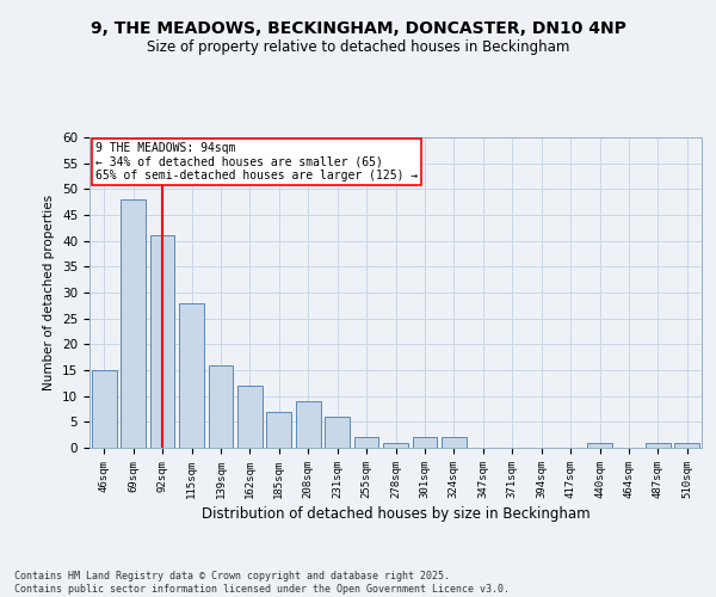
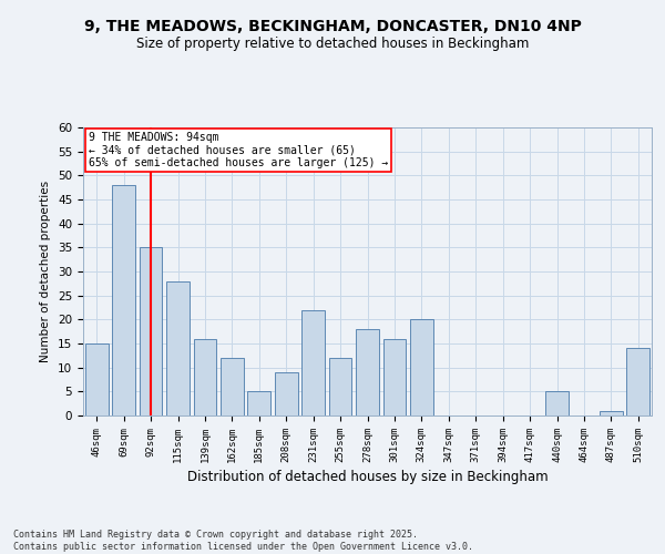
92sqm: 41 -> 35
185sqm: 7 -> 5
231sqm: 6 -> 22
255sqm: 2 -> 12
278sqm: 1 -> 18
301sqm: 2 -> 16
324sqm: 2 -> 20
440sqm: 1 -> 5
510sqm: 1 -> 14
